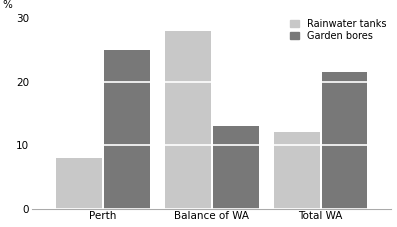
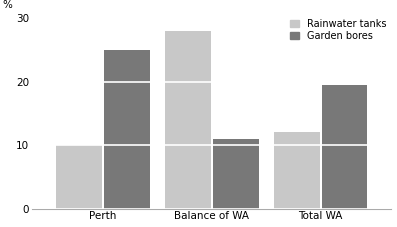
Rainwater tanks/Perth: 8 -> 10
Garden bores/Balance of WA: 13.0 -> 11.0
Garden bores/Total WA: 21.5 -> 19.4
